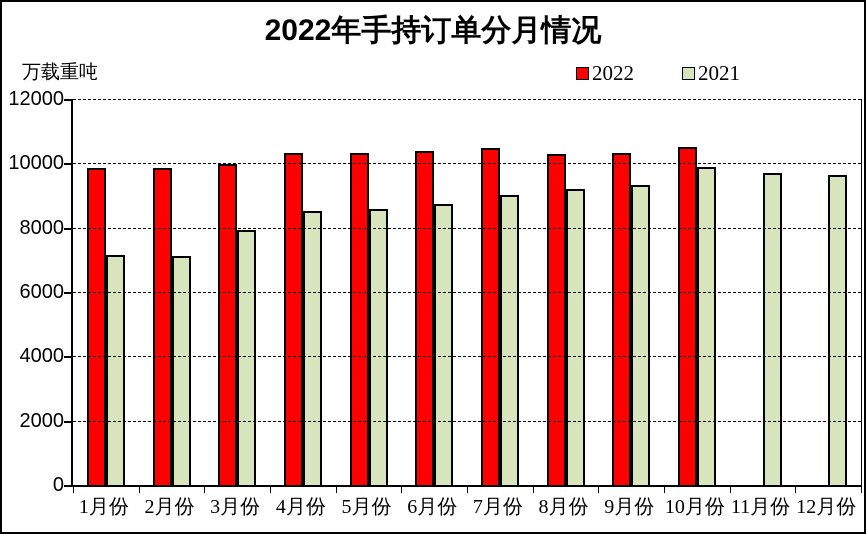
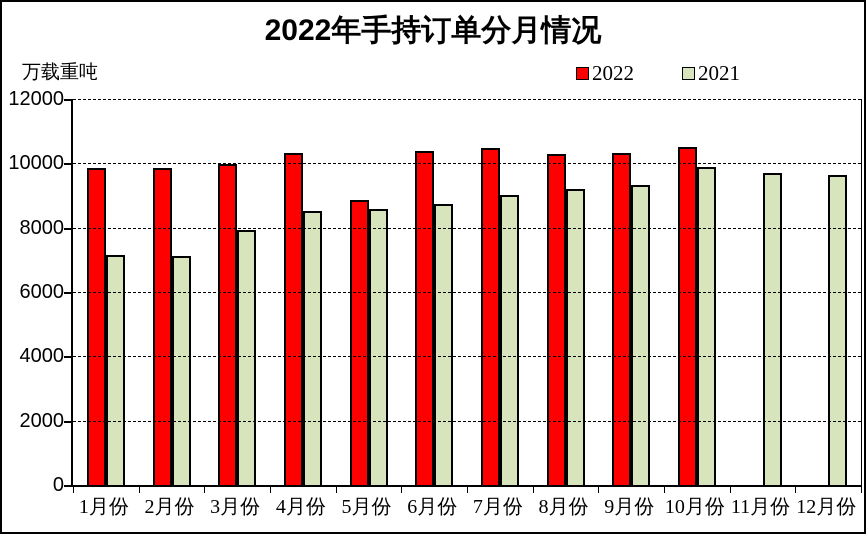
2022/5月份: 10200 -> 8800
